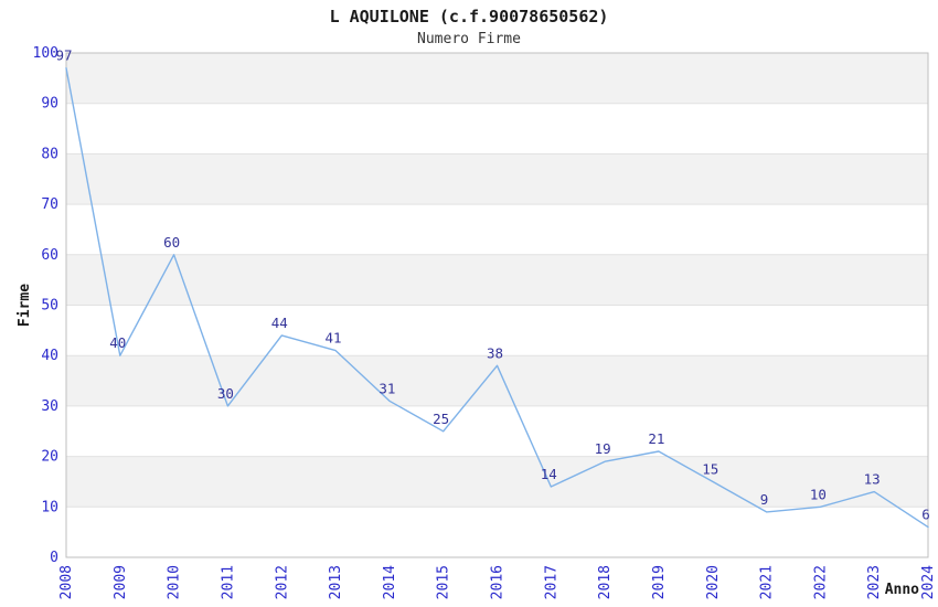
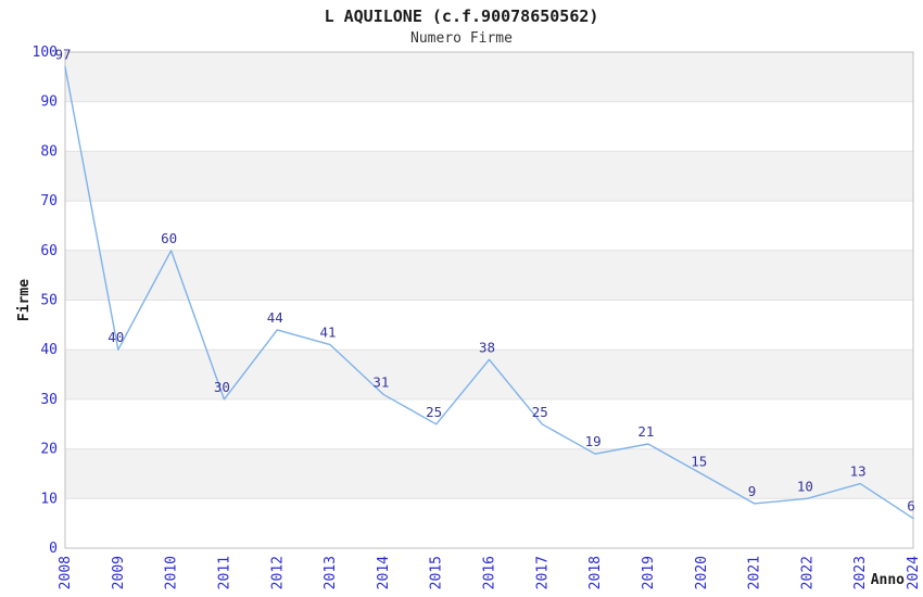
2017: 14 -> 25
